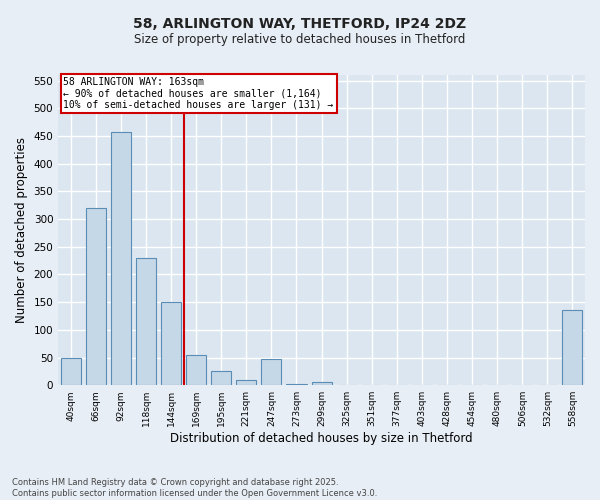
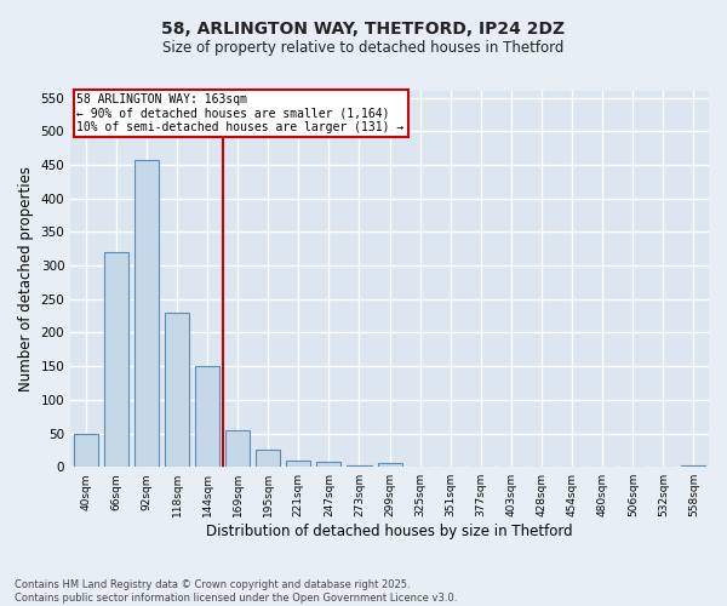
247sqm: 48 -> 8
558sqm: 136 -> 3
